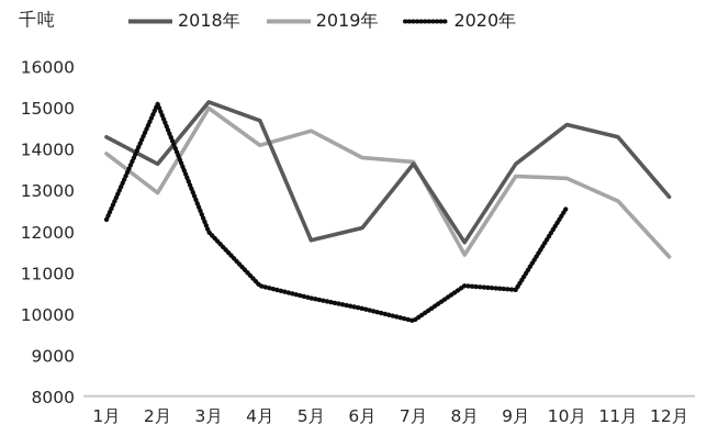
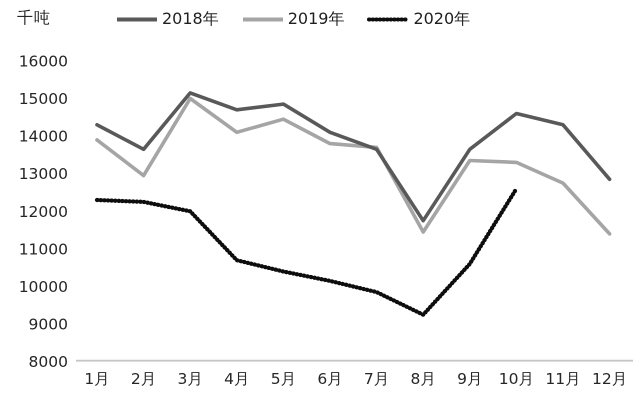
2020年/2月: 15100 -> 12200
2018年/5月: 11800 -> 14800
2018年/6月: 12100 -> 14100
2020年/8月: 10700 -> 9200
